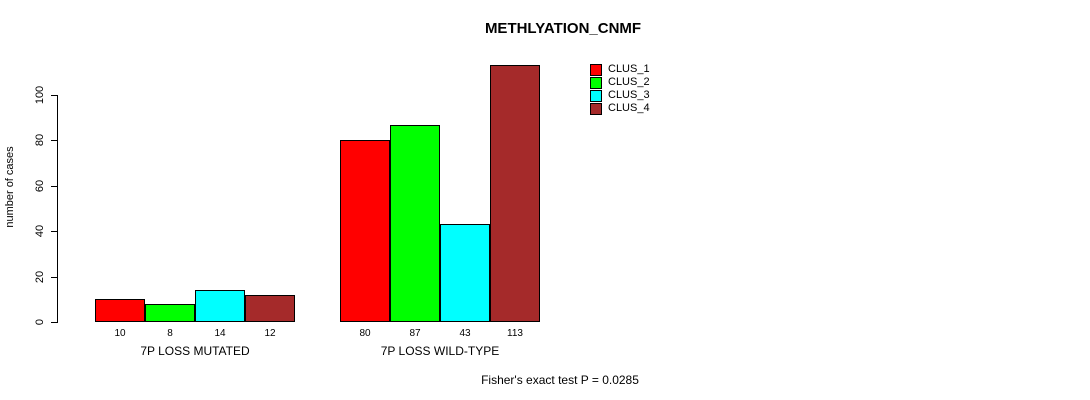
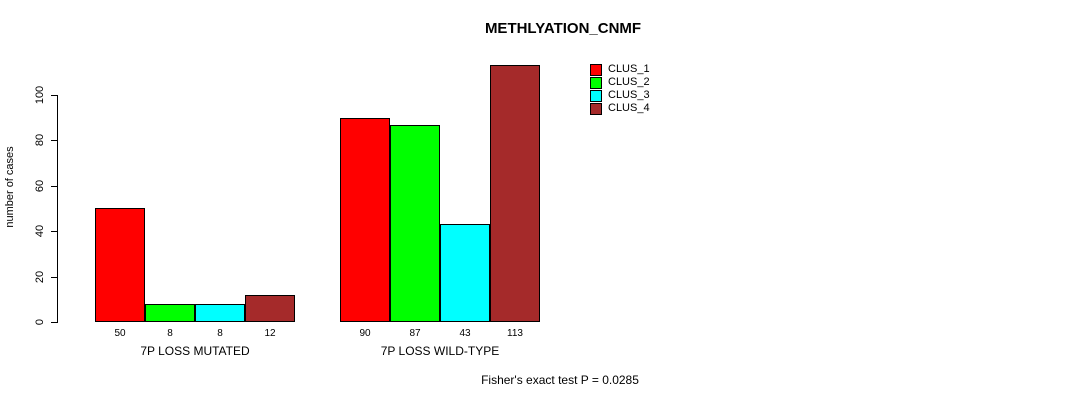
CLUS_1/7P LOSS MUTATED: 10 -> 50
CLUS_3/7P LOSS MUTATED: 14 -> 8
CLUS_1/7P LOSS WILD-TYPE: 80 -> 90
